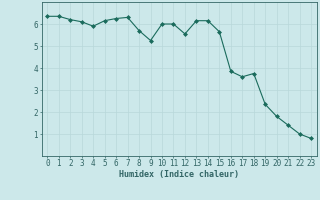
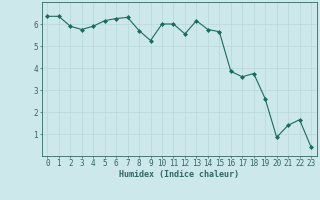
2: 6.20 -> 5.90
3: 6.10 -> 5.75
14: 6.15 -> 5.75
19: 2.35 -> 2.60
20: 1.80 -> 0.85
22: 1.00 -> 1.65
23: 0.80 -> 0.40
